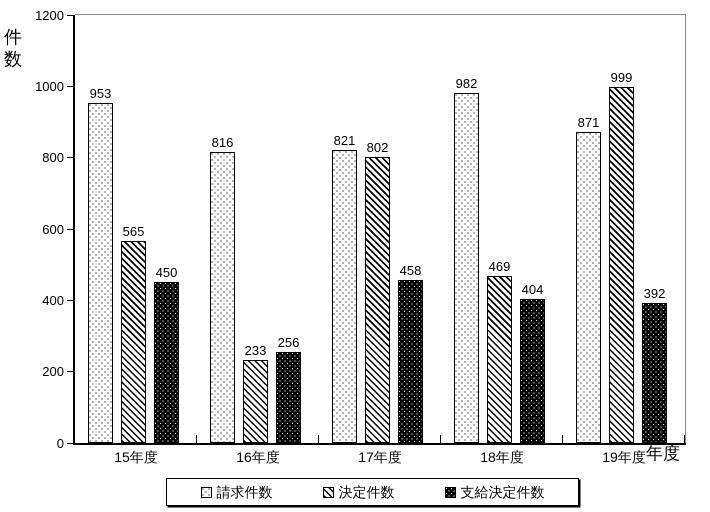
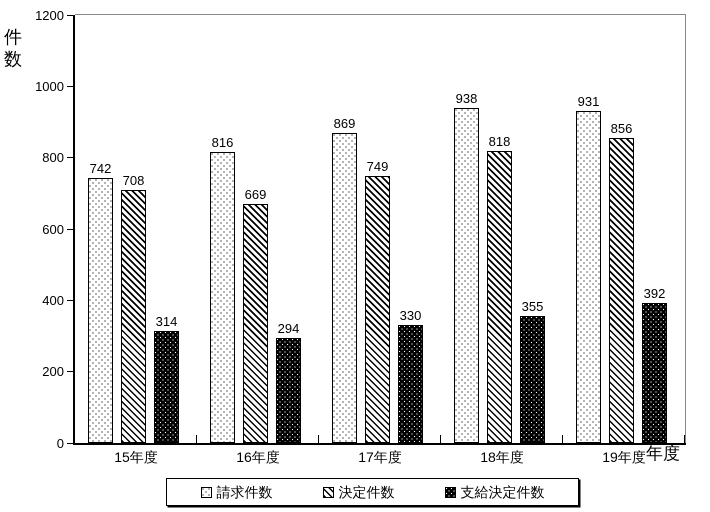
請求件数/15年度: 953 -> 742
決定件数/15年度: 565 -> 708
支給決定件数/15年度: 450 -> 314
決定件数/16年度: 233 -> 669
支給決定件数/16年度: 256 -> 294
請求件数/17年度: 821 -> 869
決定件数/17年度: 802 -> 749
支給決定件数/17年度: 458 -> 330
請求件数/18年度: 982 -> 938
決定件数/18年度: 469 -> 818
支給決定件数/18年度: 404 -> 355
請求件数/19年度: 871 -> 931
決定件数/19年度: 999 -> 856
